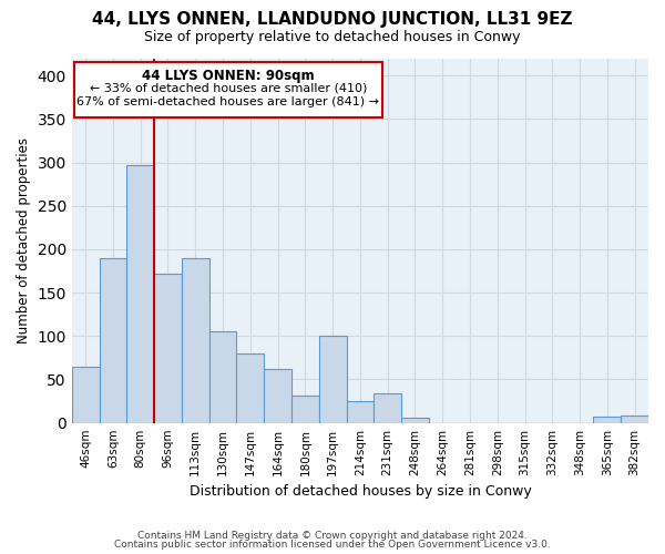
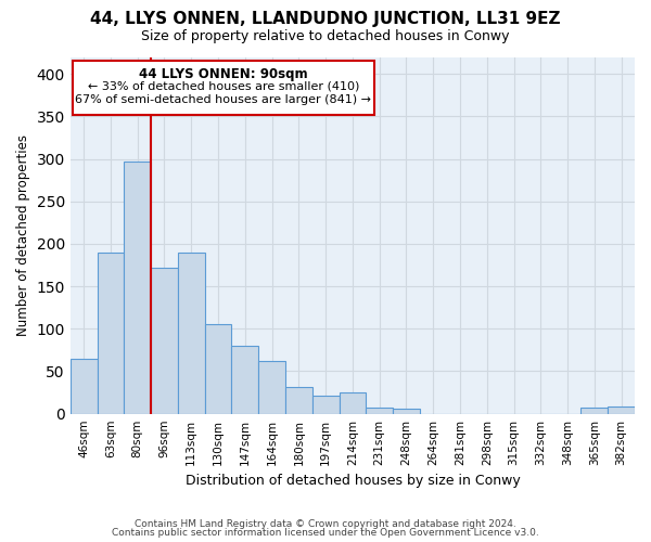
197sqm: 100 -> 21
231sqm: 34 -> 7
